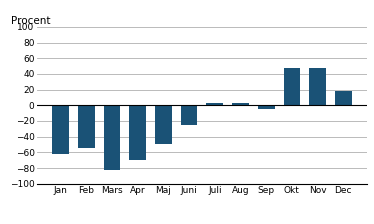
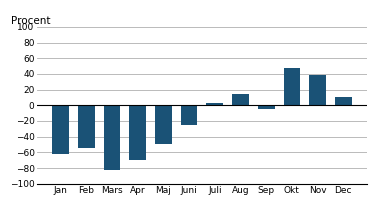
Aug: 3 -> 14
Nov: 47 -> 38
Dec: 18 -> 10
